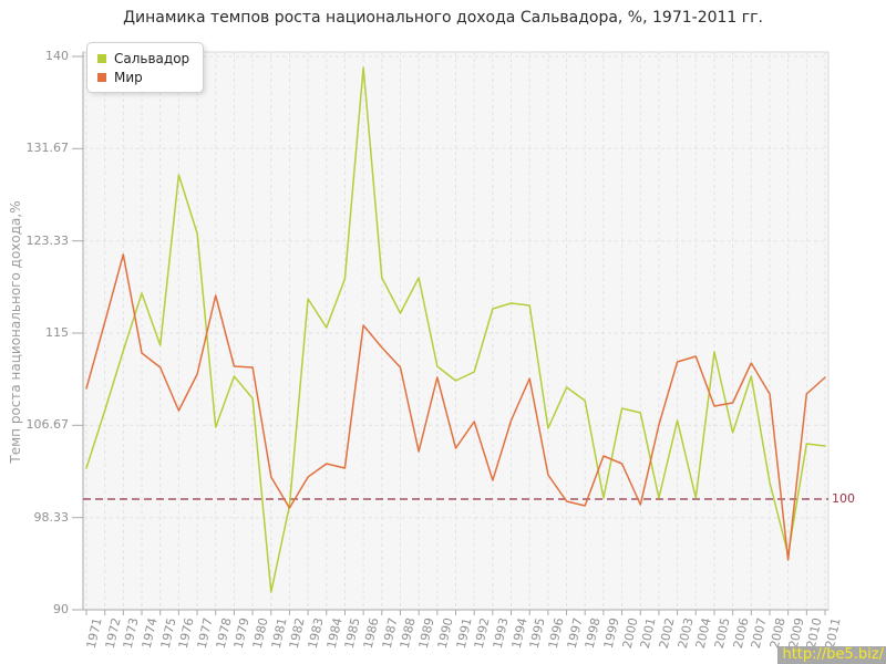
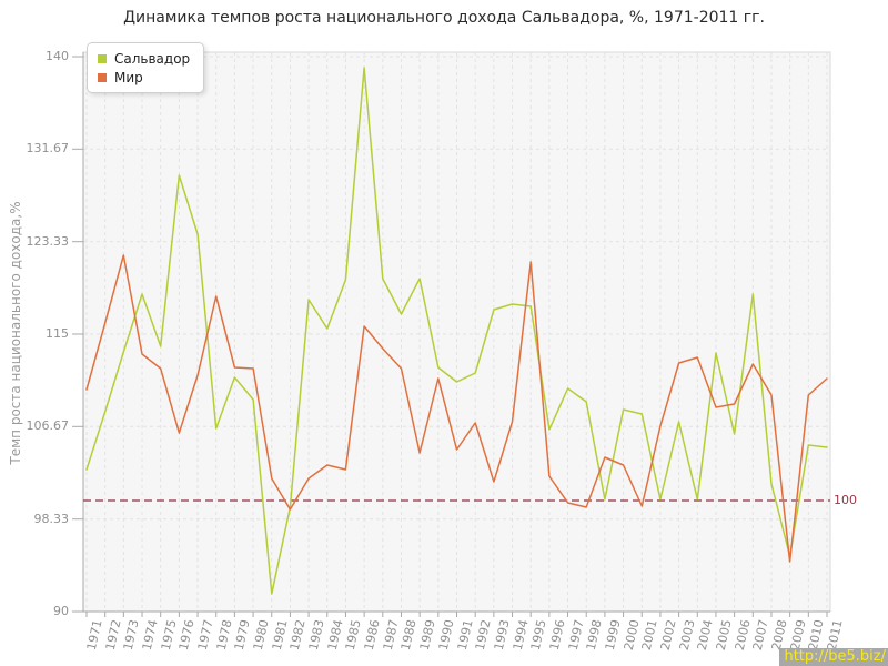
Мир/1976: 108.0 -> 106.1
Мир/1995: 110.9 -> 121.5
Сальвадор/2007: 111.1 -> 118.6
